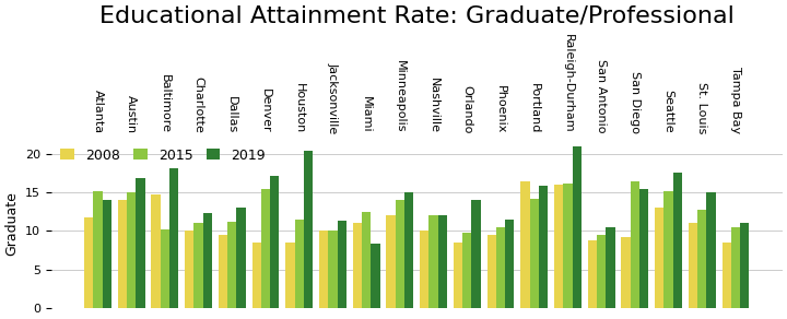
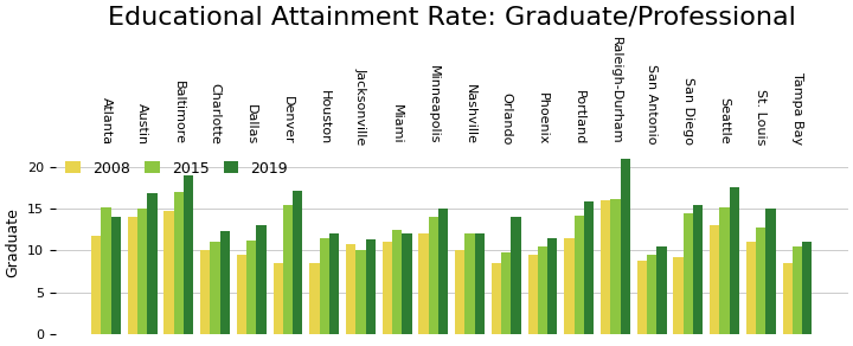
2015/Baltimore: 10.2 -> 17.0
2019/Baltimore: 18.2 -> 19.0
2019/Houston: 20.4 -> 12.0
2008/Jacksonville: 10.0 -> 10.8
2019/Miami: 8.4 -> 12.0
2008/Portland: 16.4 -> 11.5
2015/San Diego: 16.4 -> 14.5
